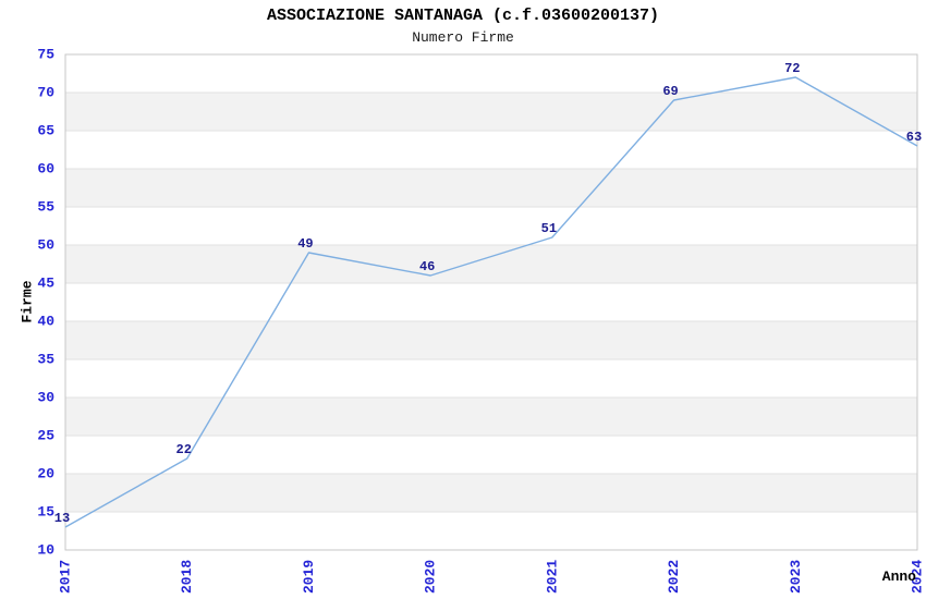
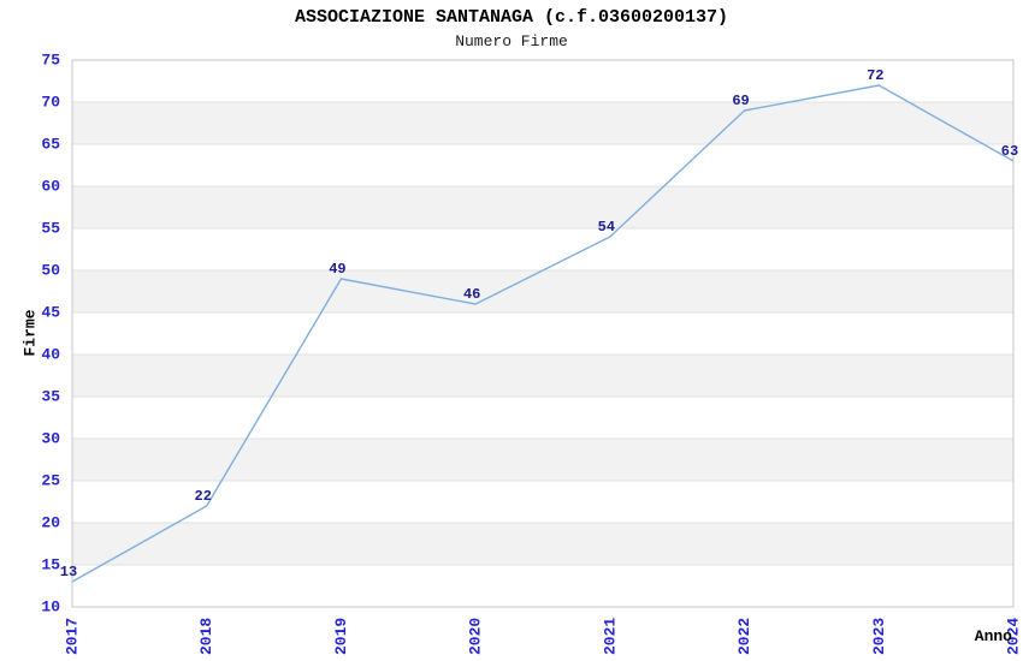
2021: 51 -> 54
